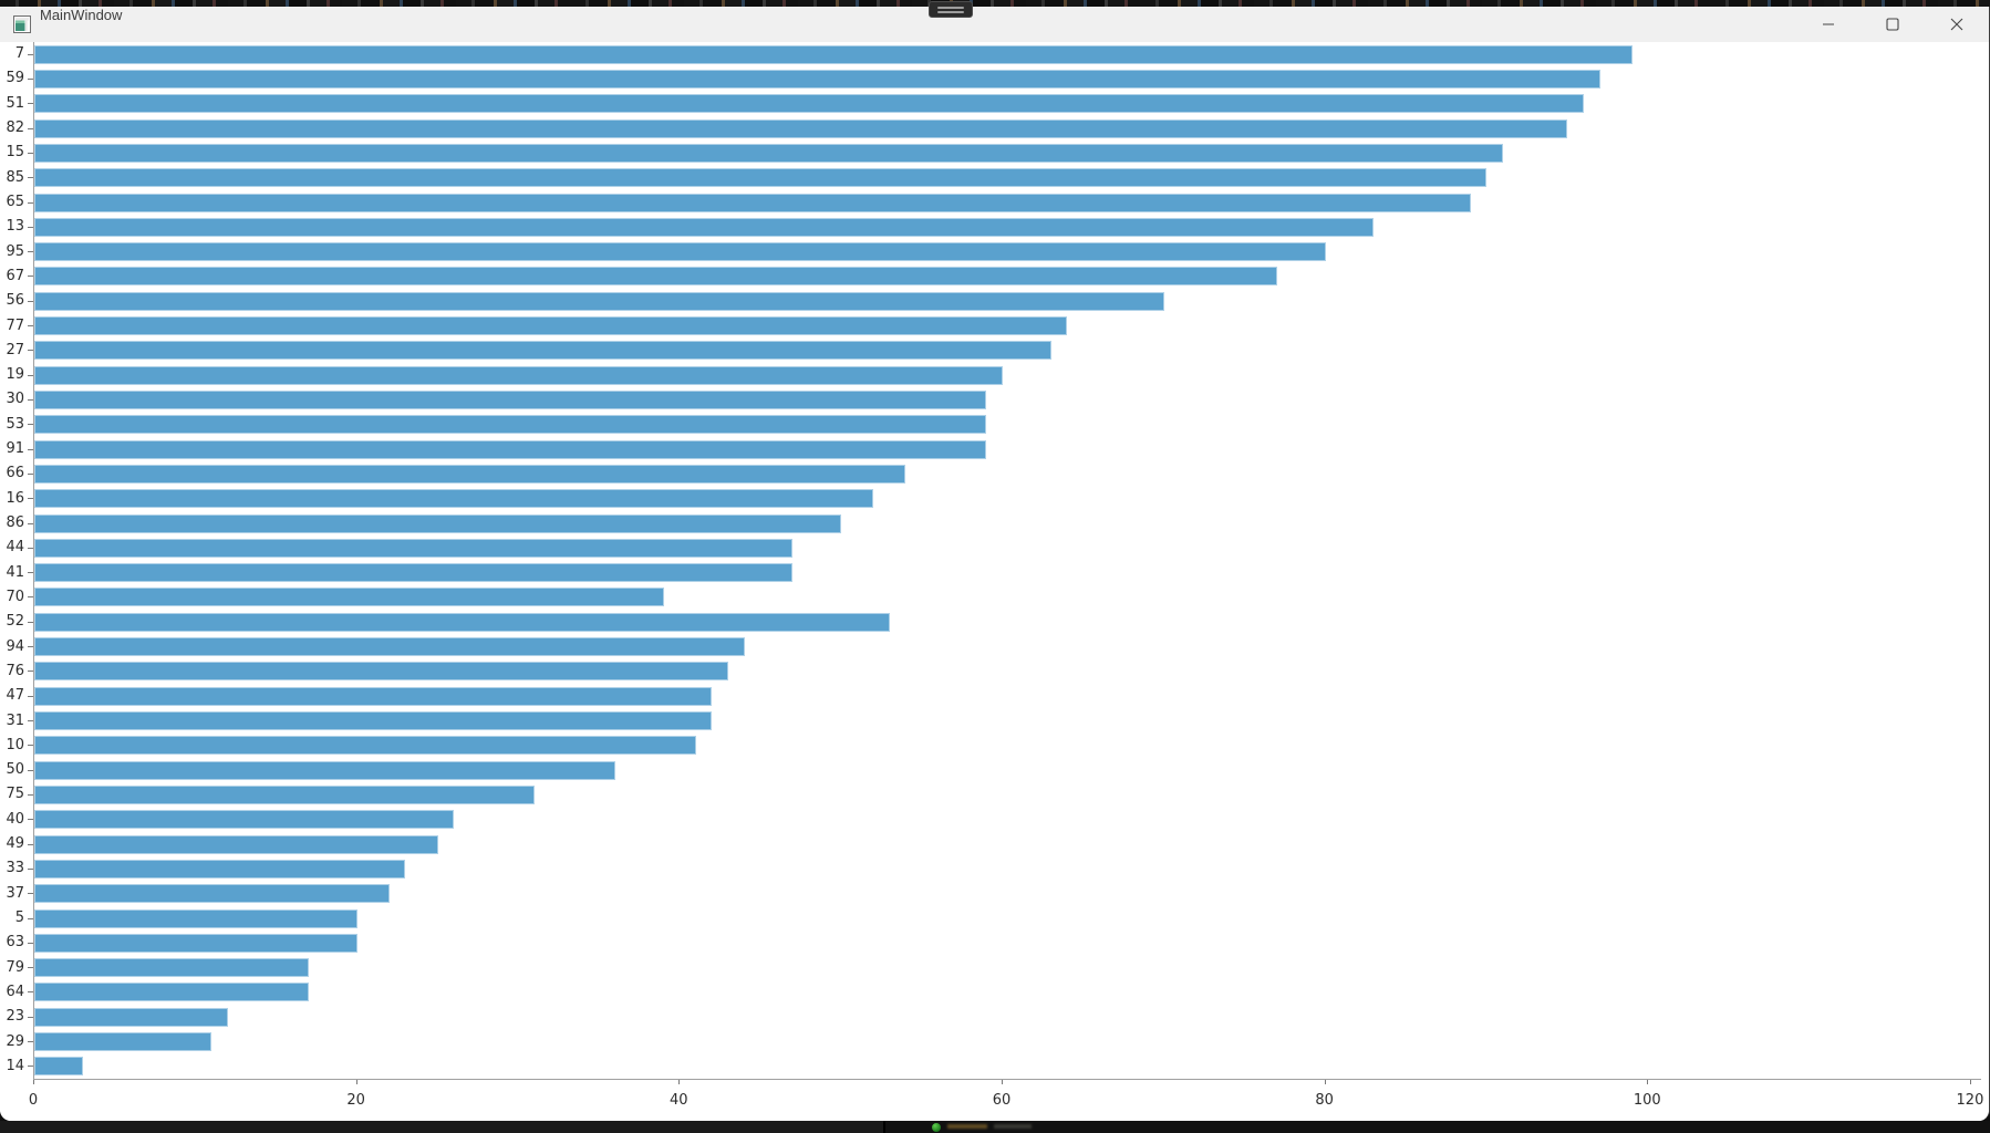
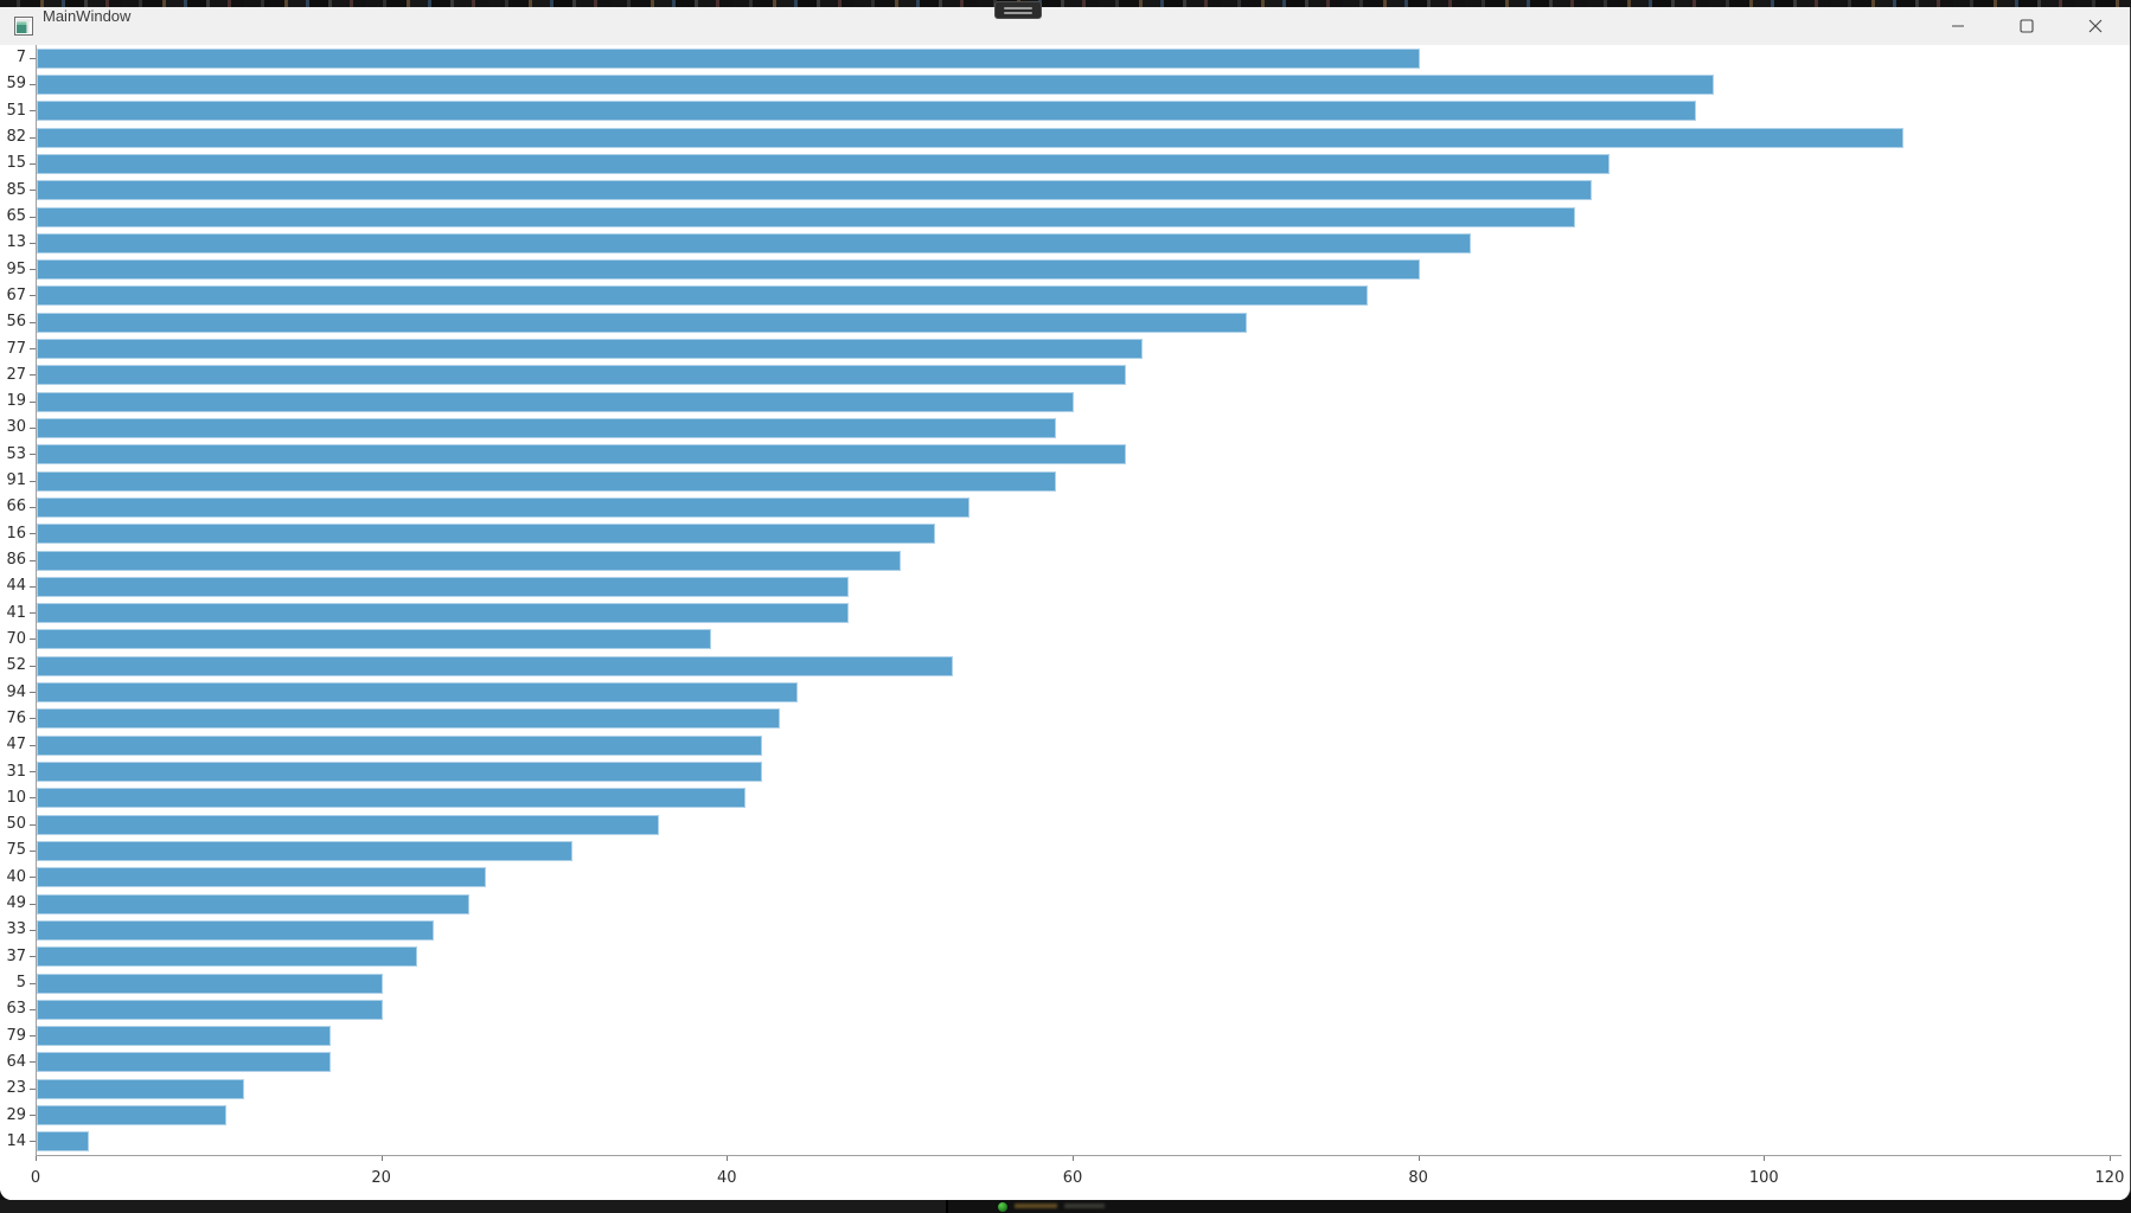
7: 99 -> 80
82: 95 -> 108
53: 59 -> 63
